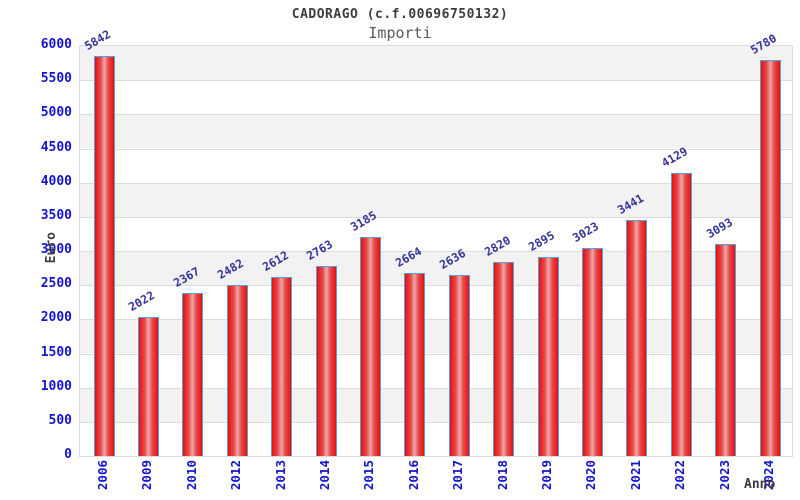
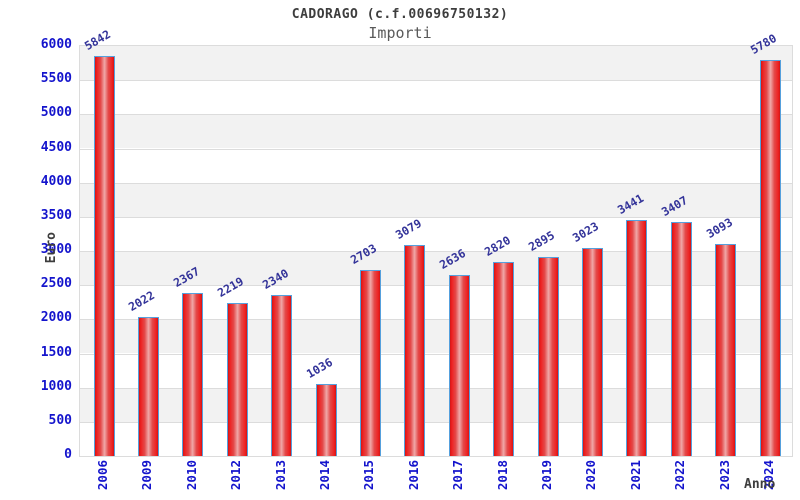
2012: 2482 -> 2219
2013: 2612 -> 2340
2014: 2763 -> 1036
2015: 3185 -> 2703
2016: 2664 -> 3079
2022: 4129 -> 3407
